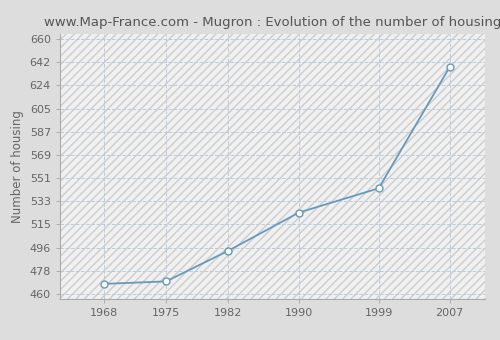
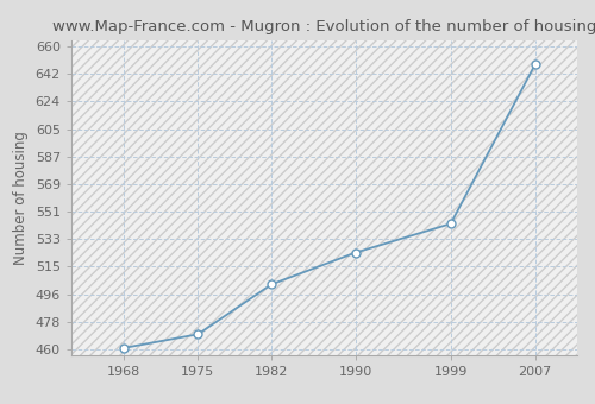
1968: 468 -> 461
1982: 494 -> 503
2007: 638 -> 648
